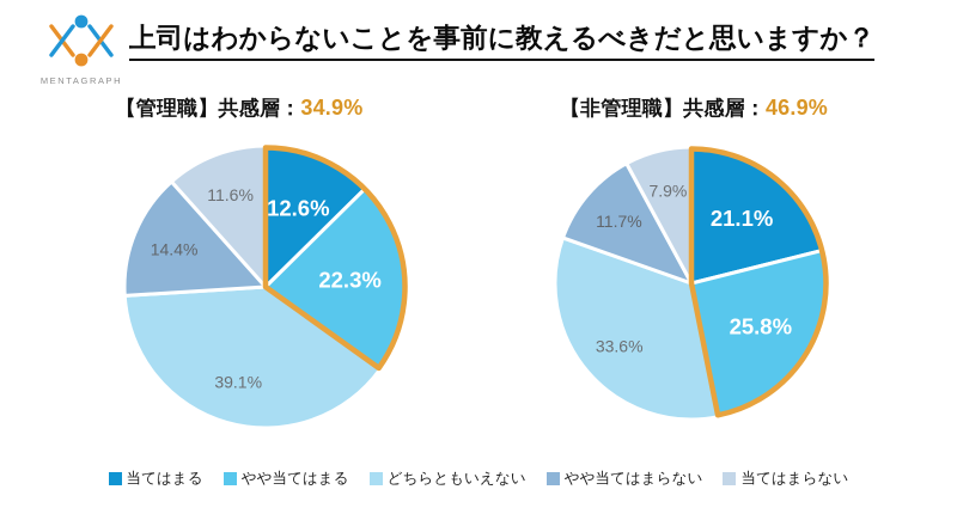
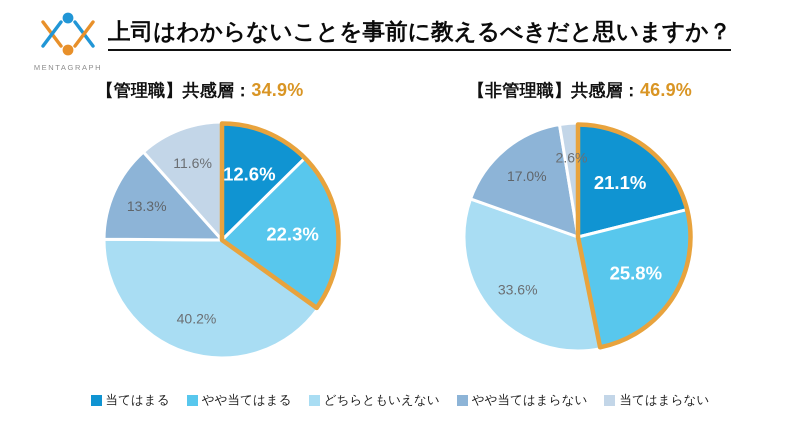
【管理職】共感層：34.9%/どちらともいえない: 39.1% -> 40.2%
【管理職】共感層：34.9%/やや当てはまらない: 14.4% -> 13.3%
【非管理職】共感層：46.9%/やや当てはまらない: 11.7% -> 17.0%
【非管理職】共感層：46.9%/当てはまらない: 7.9% -> 2.6%
